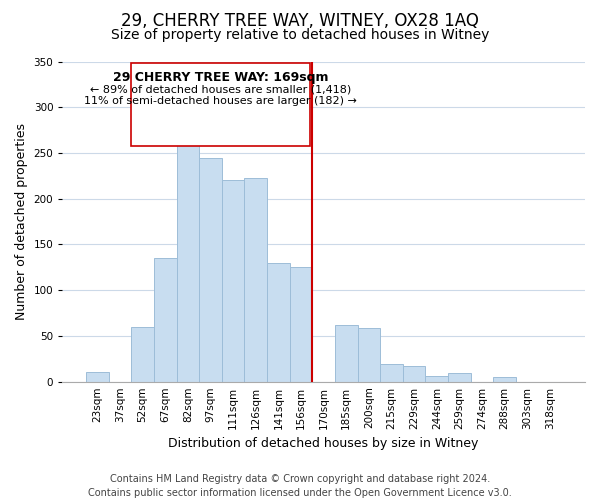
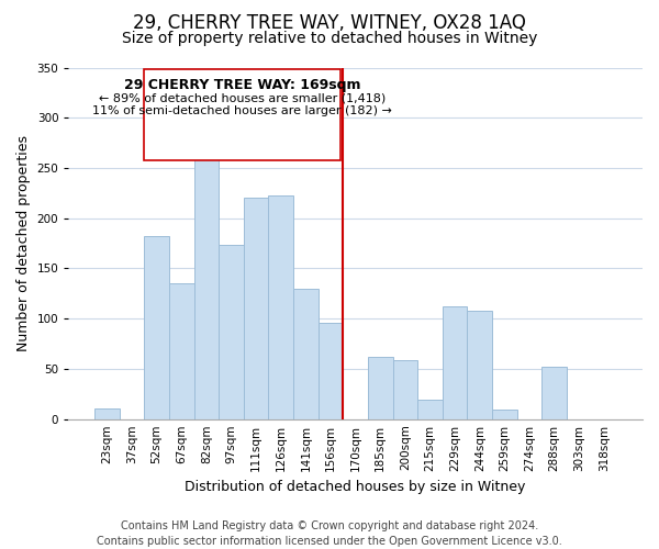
52sqm: 60 -> 182
97sqm: 245 -> 174
156sqm: 125 -> 96
229sqm: 17 -> 112
244sqm: 6 -> 108
288sqm: 5 -> 52
